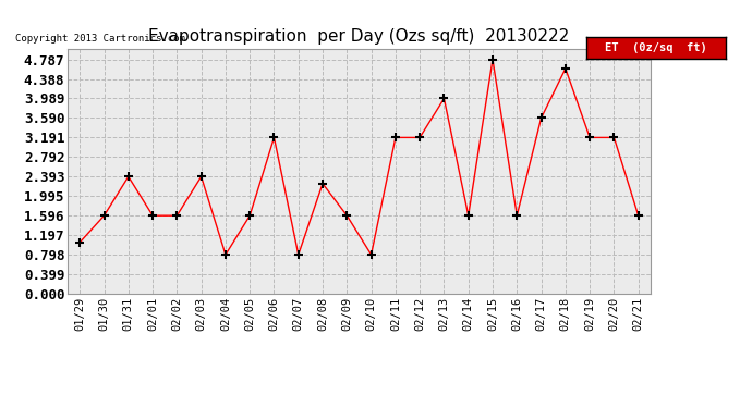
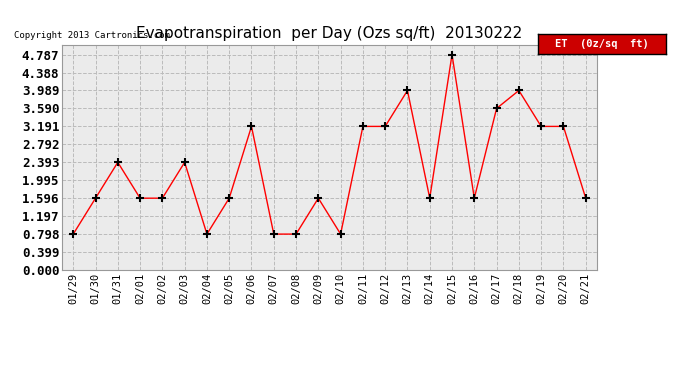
01/29: 1.05 -> 0.80
02/08: 2.25 -> 0.80
02/18: 4.60 -> 3.99
